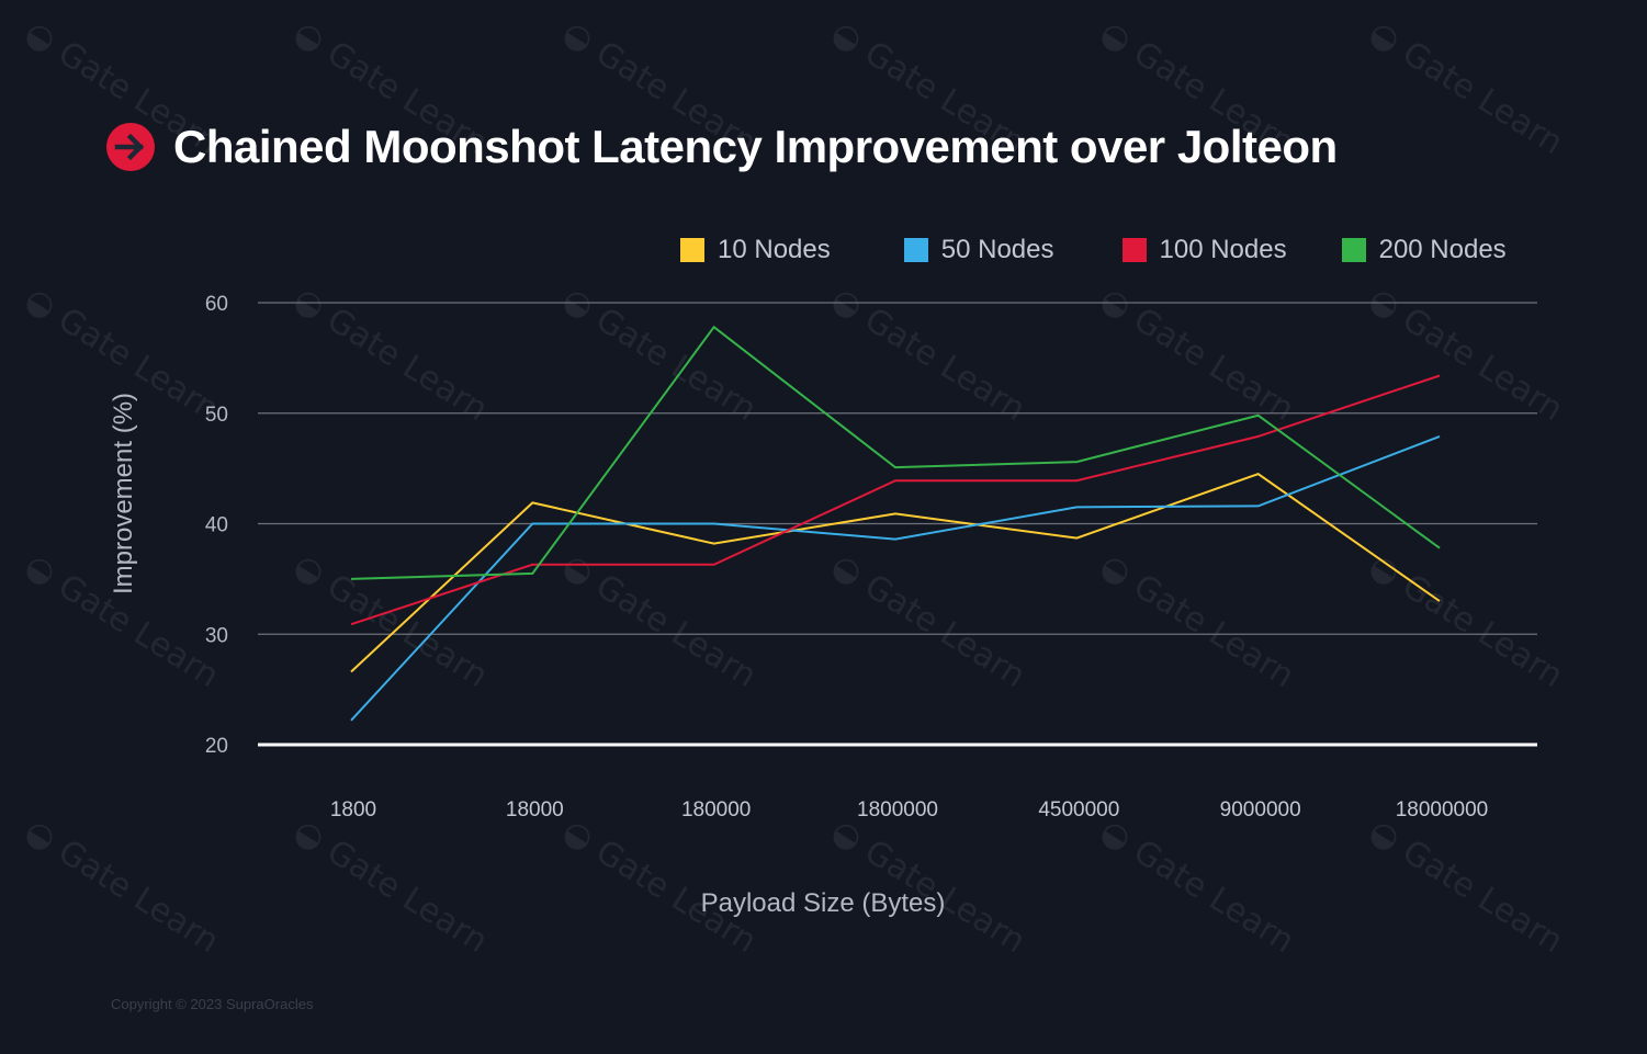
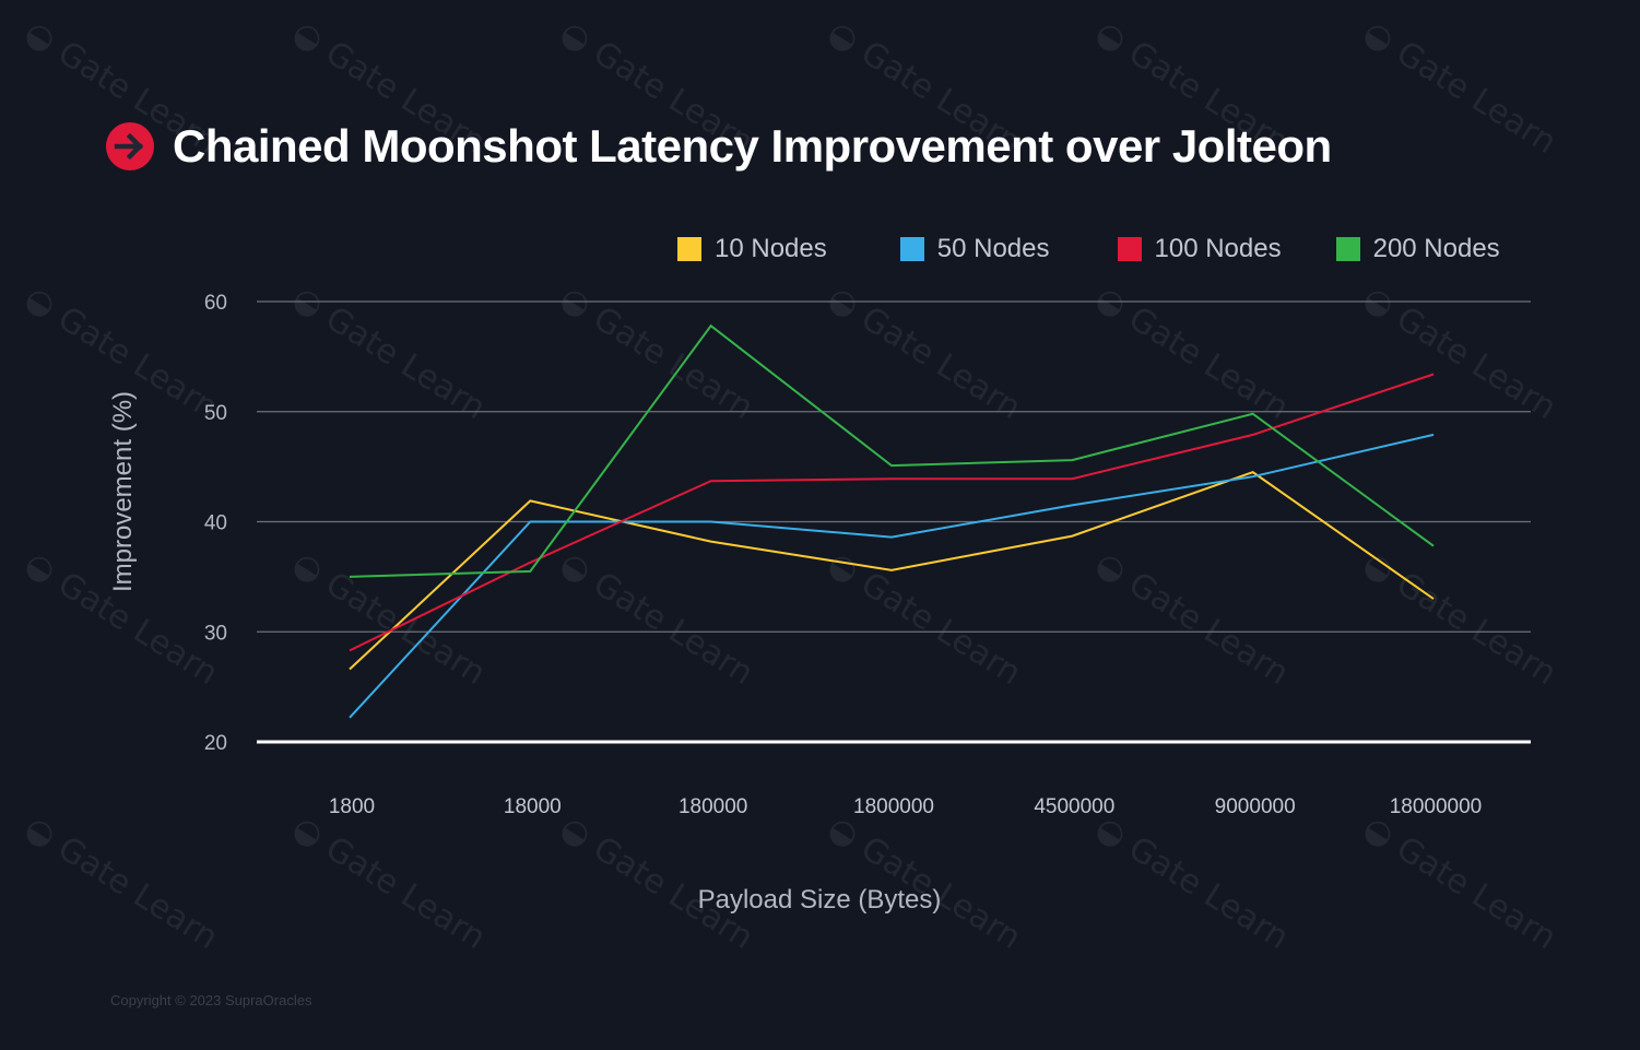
100 Nodes/1800: 30.9 -> 28.3
100 Nodes/180000: 36.3 -> 43.7
10 Nodes/1800000: 40.9 -> 35.6
50 Nodes/9000000: 41.6 -> 44.1
